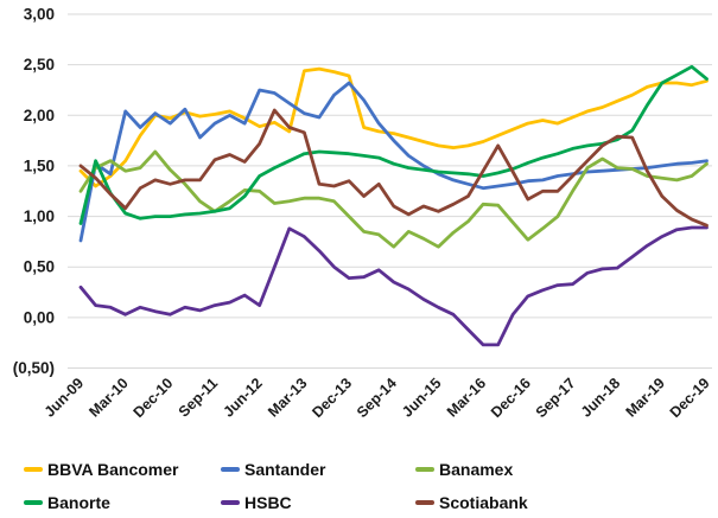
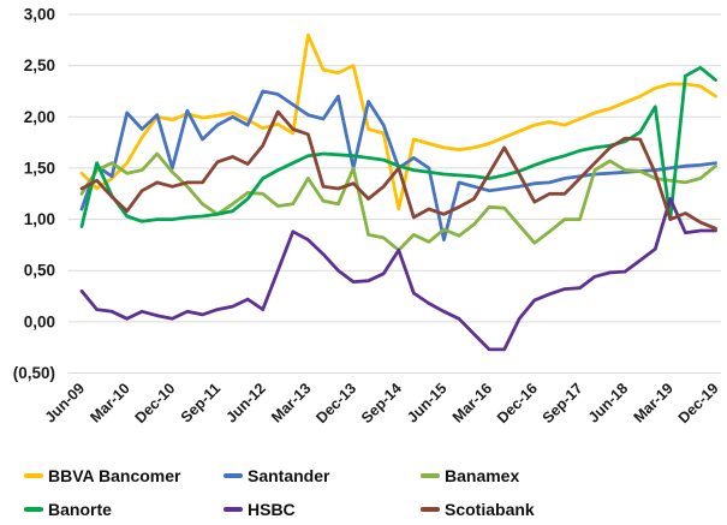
Santander/Jun-09: 0,8 -> 1,1
Scotiabank/Jun-09: 1,5 -> 1,3
Santander/Dec-10: 1,9 -> 1,5
BBVA Bancomer/Mar-13: 2,4 -> 2,8
Banamex/Mar-13: 1,2 -> 1,4
BBVA Bancomer/Dec-13: 2,4 -> 2,5
Santander/Dec-13: 2,3 -> 1,5
Banamex/Dec-13: 1,0 -> 1,5
BBVA Bancomer/Sep-14: 1,8 -> 1,1
Santander/Sep-14: 1,8 -> 1,5
HSBC/Sep-14: 0,3 -> 0,7
Scotiabank/Sep-14: 1,1 -> 1,5
Santander/Jun-15: 1,4 -> 0,8
Banamex/Jun-15: 0,7 -> 0,9
Banamex/Sep-17: 1,2 -> 1,0
Banorte/Mar-19: 2,3 -> 1,0
HSBC/Mar-19: 0,8 -> 1,2
Scotiabank/Mar-19: 1,2 -> 1,0
BBVA Bancomer/Dec-19: 2,3 -> 2,2
